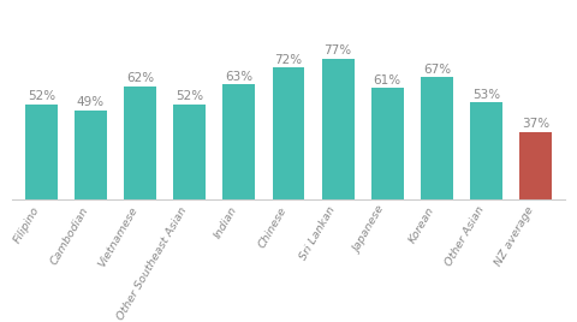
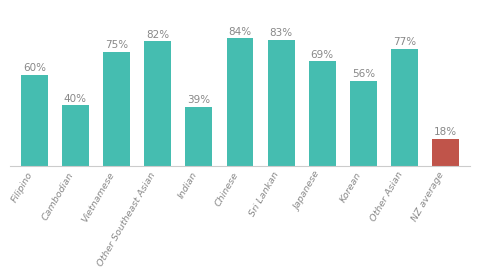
Filipino: 52% -> 60%
Cambodian: 49% -> 40%
Vietnamese: 62% -> 75%
Other Southeast Asian: 52% -> 82%
Indian: 63% -> 39%
Chinese: 72% -> 84%
Sri Lankan: 77% -> 83%
Japanese: 61% -> 69%
Korean: 67% -> 56%
Other Asian: 53% -> 77%
NZ average: 37% -> 18%
